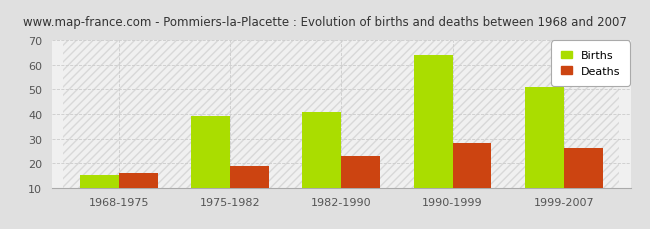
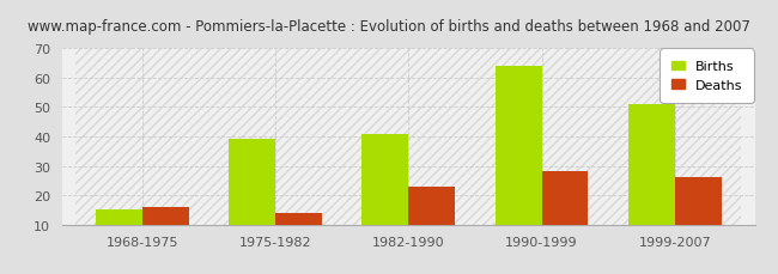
Deaths/1975-1982: 19 -> 14
